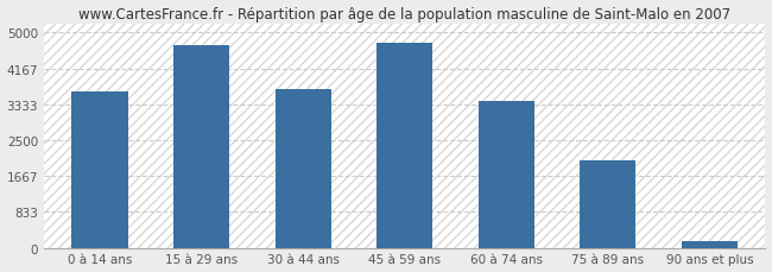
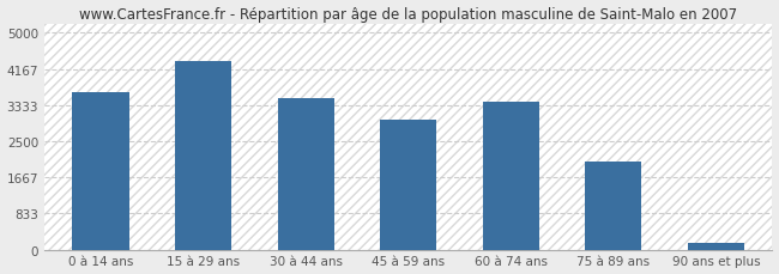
15 à 29 ans: 4700 -> 4350
30 à 44 ans: 3680 -> 3500
45 à 59 ans: 4760 -> 3000
